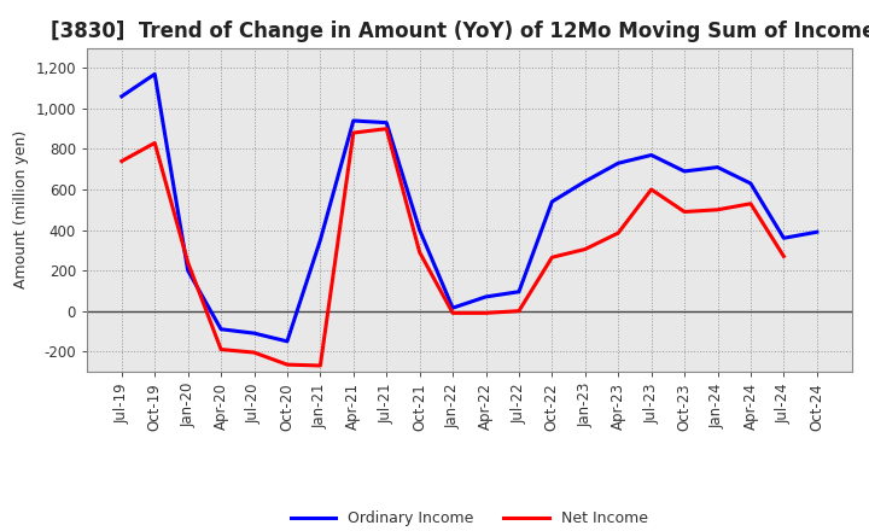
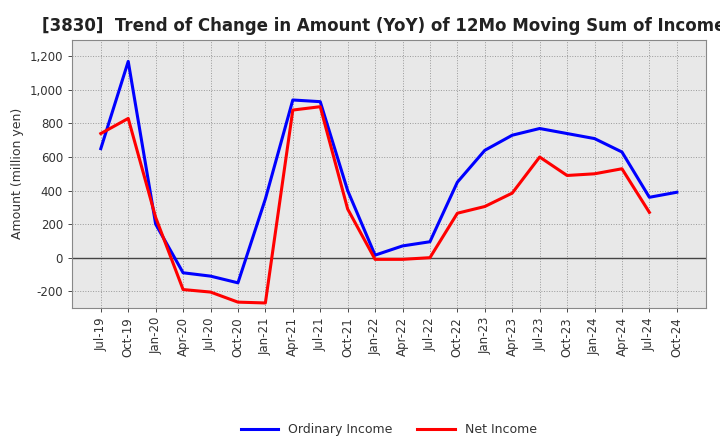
Ordinary Income/Jul-19: 1,060 -> 650
Ordinary Income/Oct-22: 540 -> 450
Ordinary Income/Oct-23: 690 -> 740
